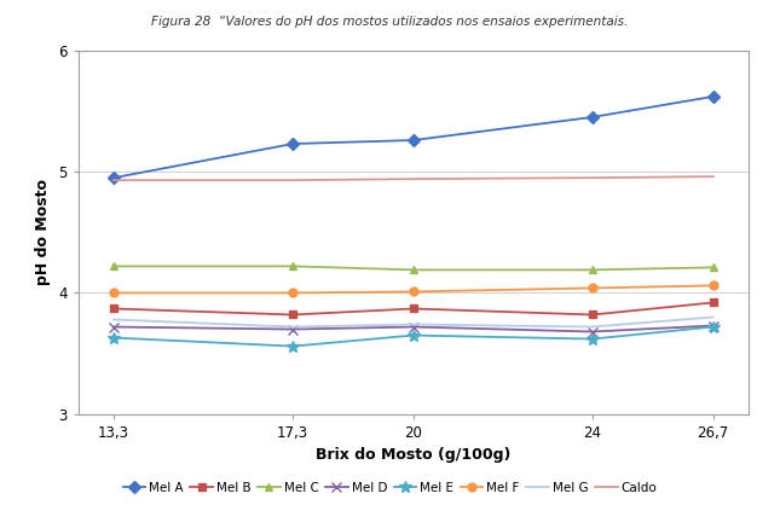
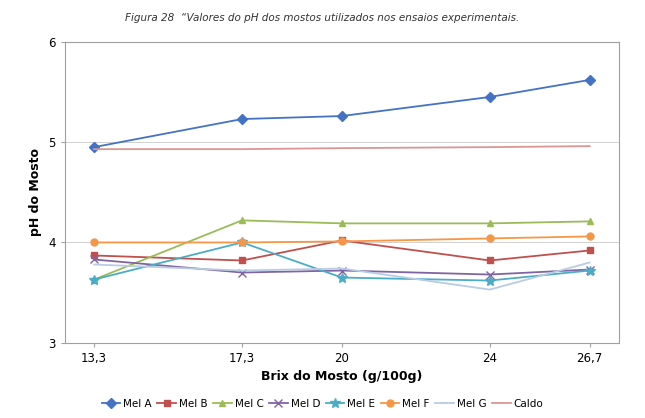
Mel C/13,3: 4.22 -> 3.63
Mel D/13,3: 3.72 -> 3.83
Mel E/17,3: 3.56 -> 4.00
Mel B/20: 3.87 -> 4.02
Mel G/24: 3.72 -> 3.53
